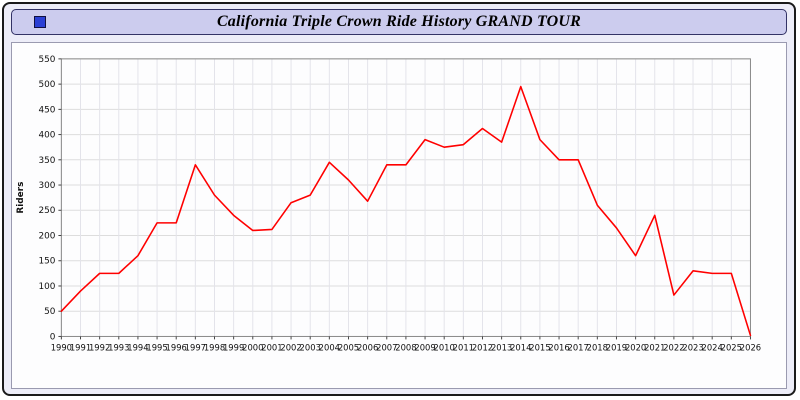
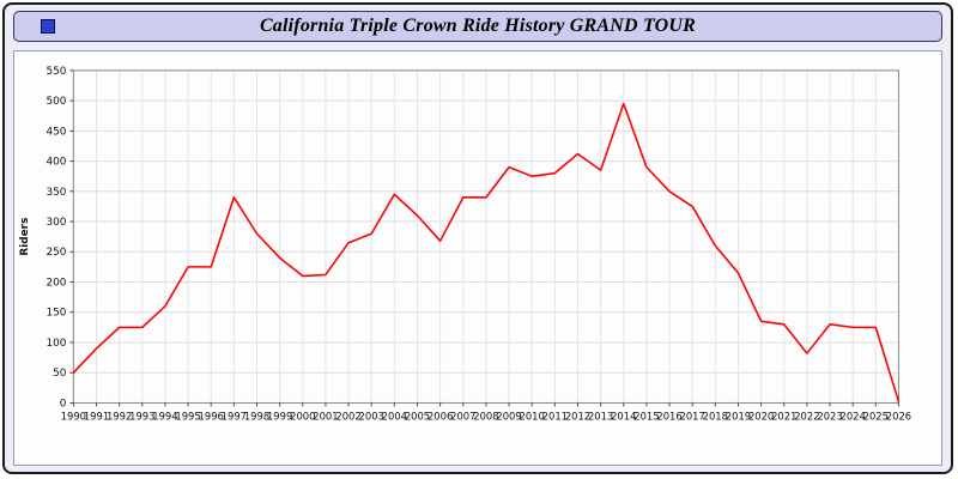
2017: 350 -> 320
2020: 160 -> 140
2021: 240 -> 130
